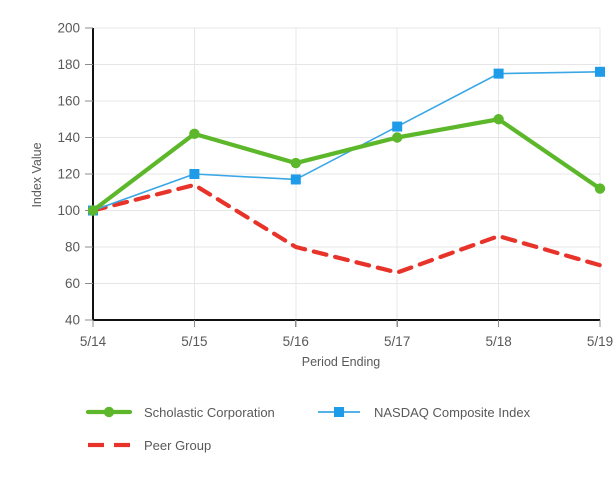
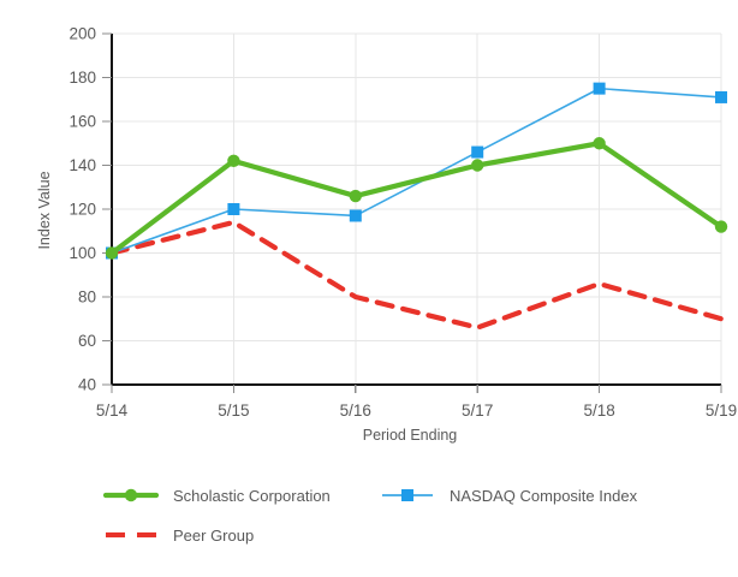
NASDAQ Composite Index/5/19: 176 -> 171
